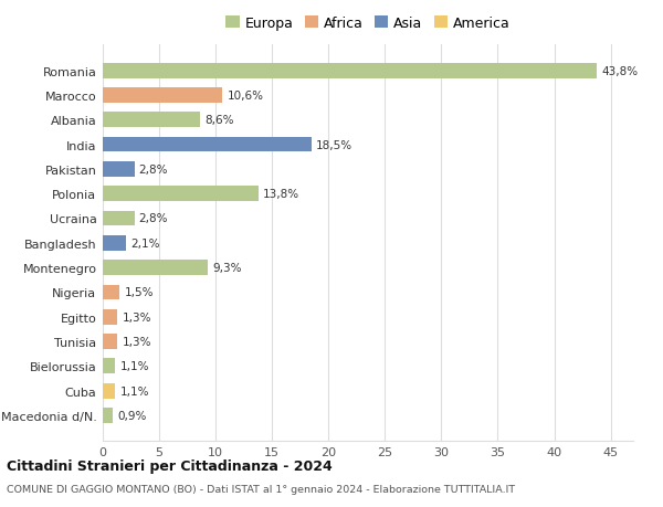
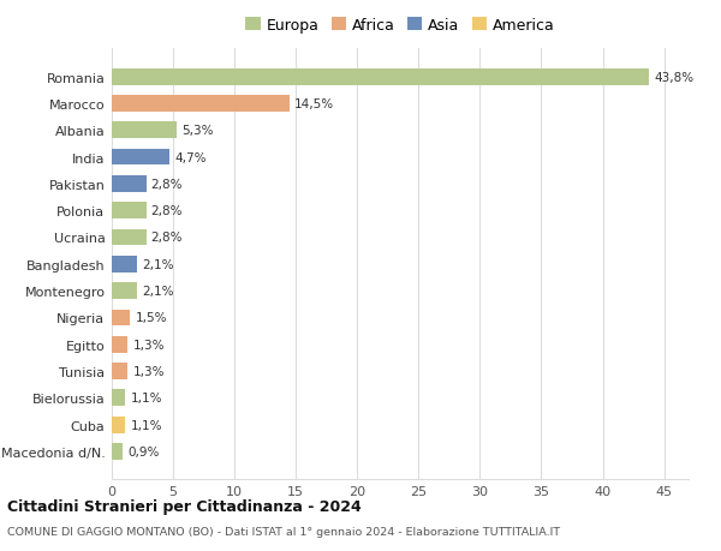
Marocco: 10,6% -> 14,5%
Albania: 8,6% -> 5,3%
India: 18,5% -> 4,7%
Polonia: 13,8% -> 2,8%
Montenegro: 9,3% -> 2,1%
